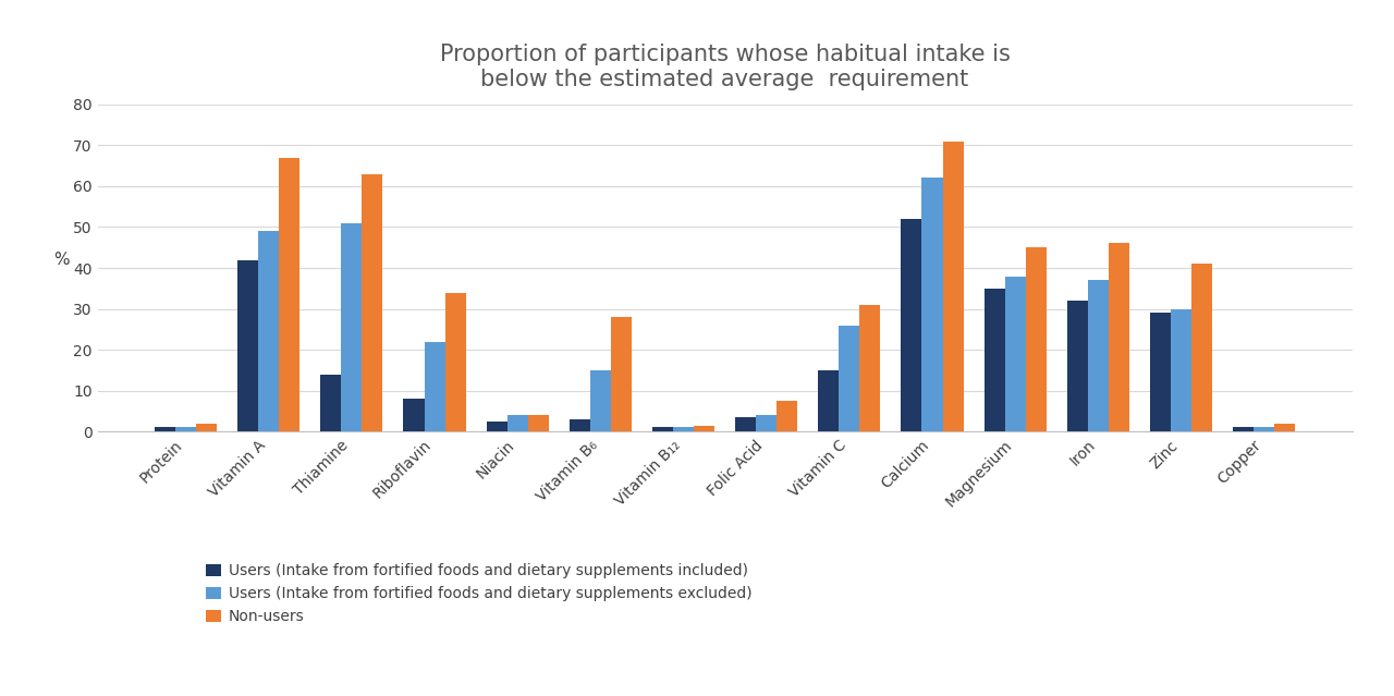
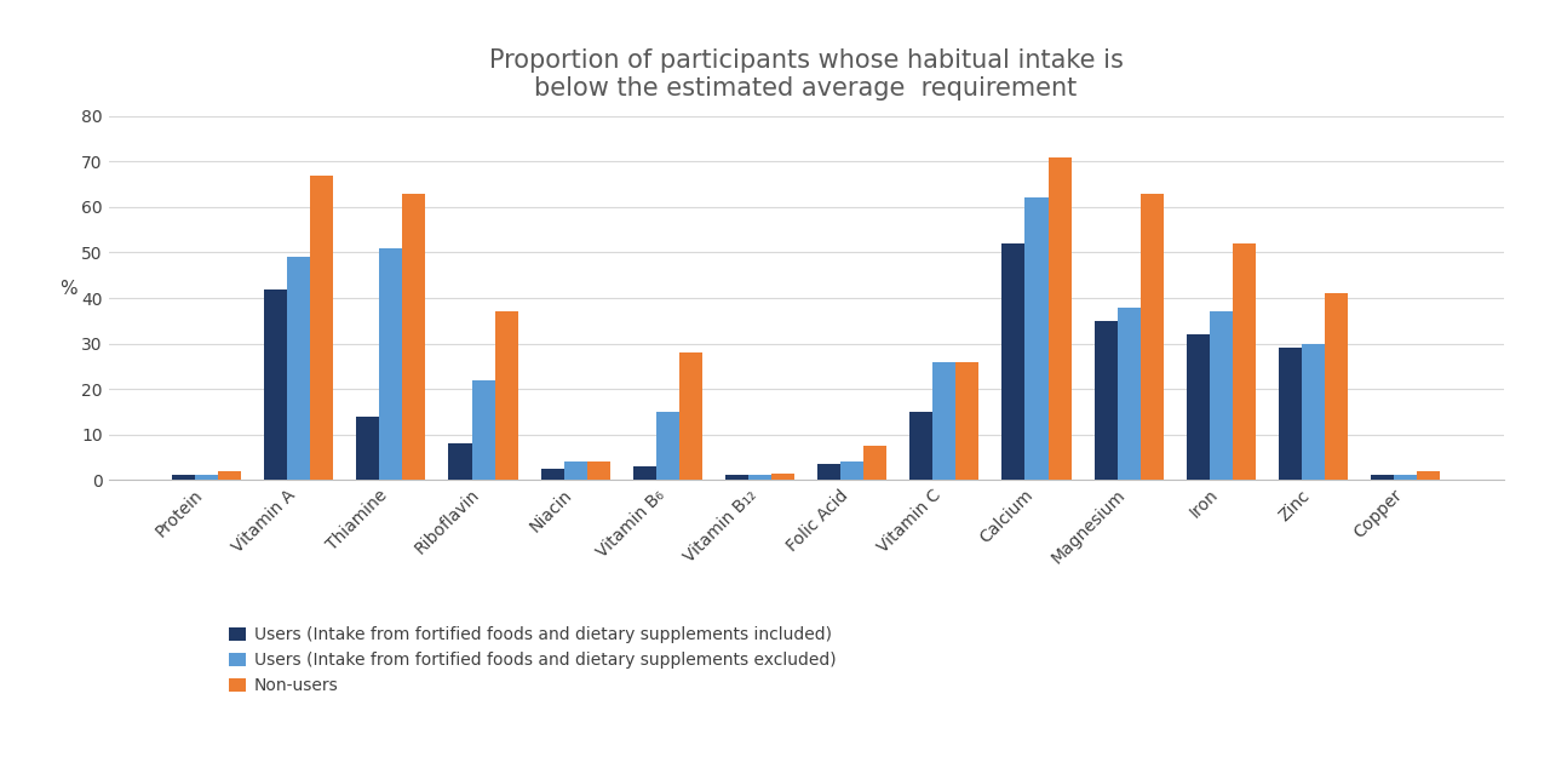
Non-users/Riboflavin: 34.0 -> 37.0
Non-users/Vitamin C: 31.0 -> 26.0
Non-users/Magnesium: 45.0 -> 63.0
Non-users/Iron: 46.0 -> 52.0
